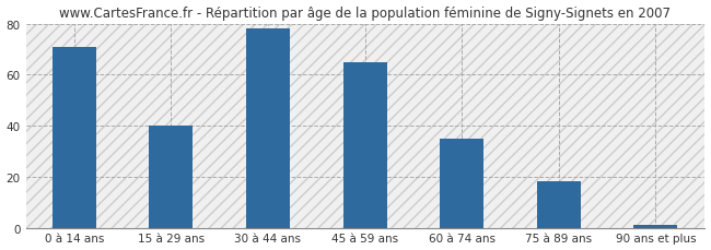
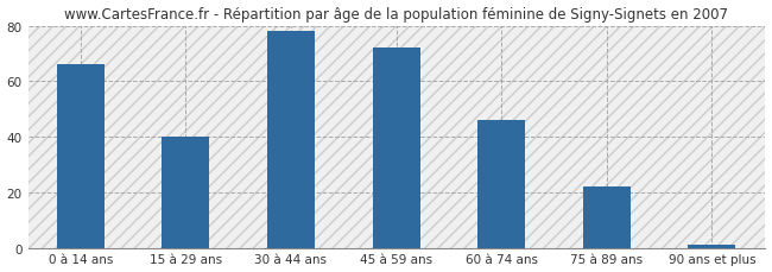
0 à 14 ans: 71 -> 66
45 à 59 ans: 65 -> 72
60 à 74 ans: 35 -> 46
75 à 89 ans: 18 -> 22
